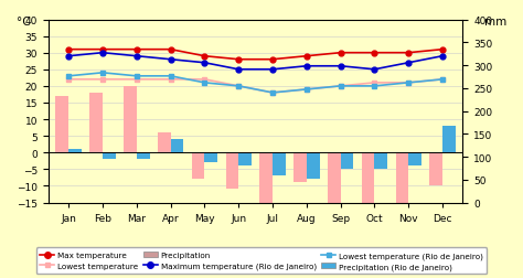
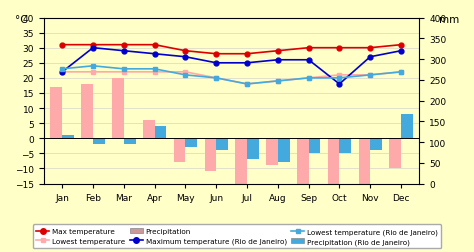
Maximum temperature (Rio de Janeiro)/Jan: 29 -> 22
Maximum temperature (Rio de Janeiro)/Oct: 25 -> 18
